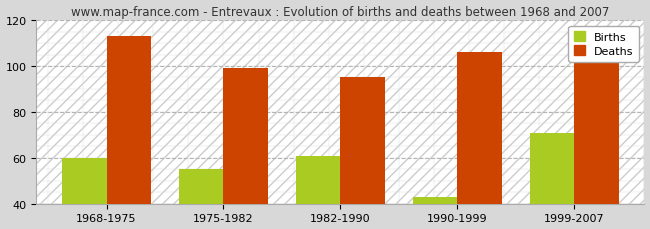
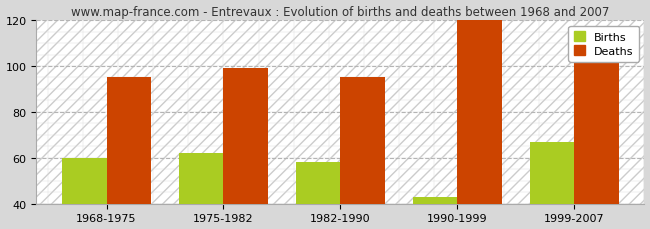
Deaths/1968-1975: 113 -> 95
Births/1975-1982: 55 -> 62
Births/1982-1990: 61 -> 58
Deaths/1990-1999: 106 -> 120
Births/1999-2007: 71 -> 67
